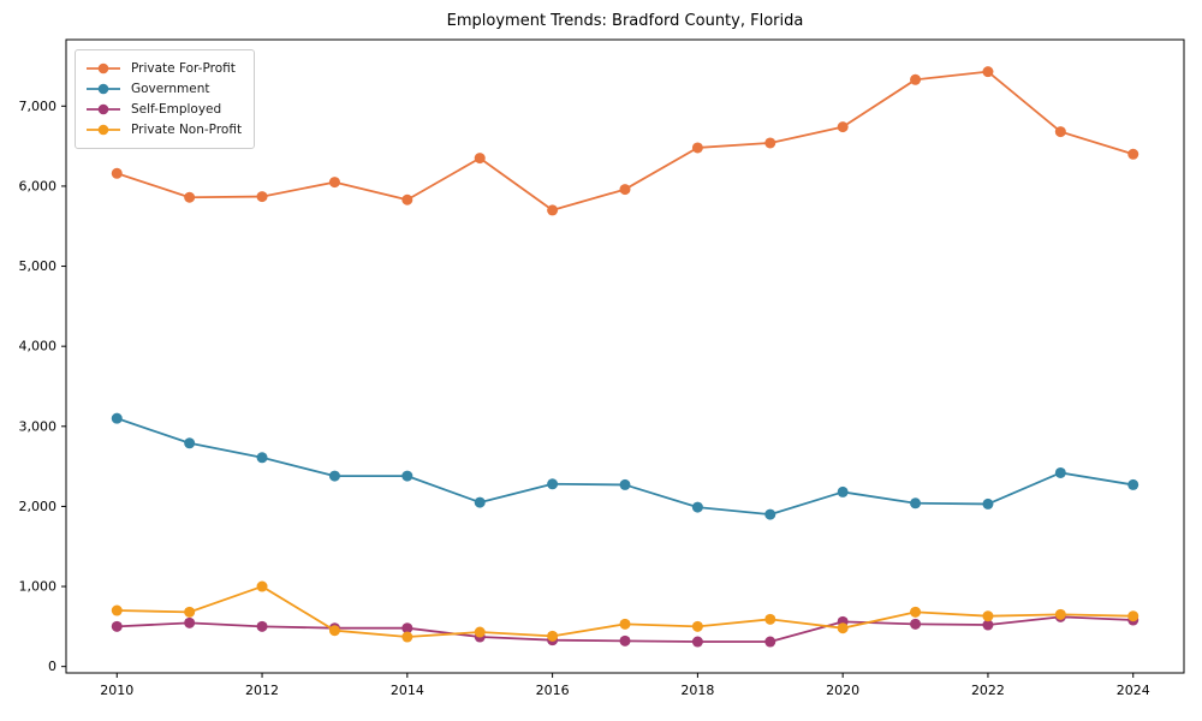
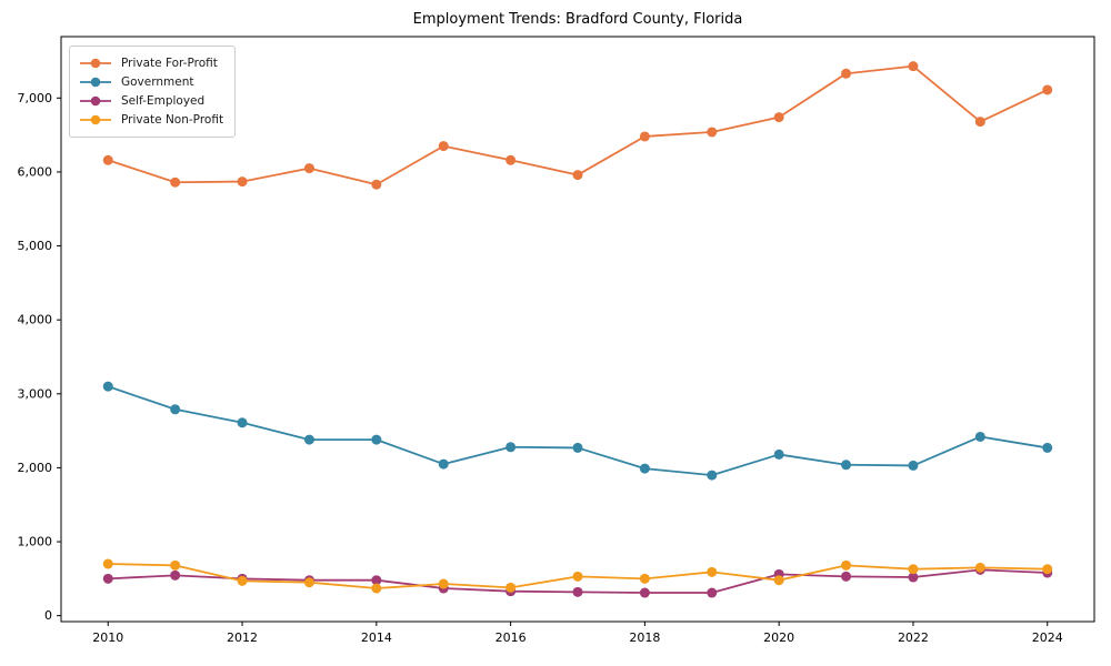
Private Non-Profit/2012: 1000 -> 500
Private For-Profit/2016: 5700 -> 6200
Private For-Profit/2024: 6400 -> 7100
